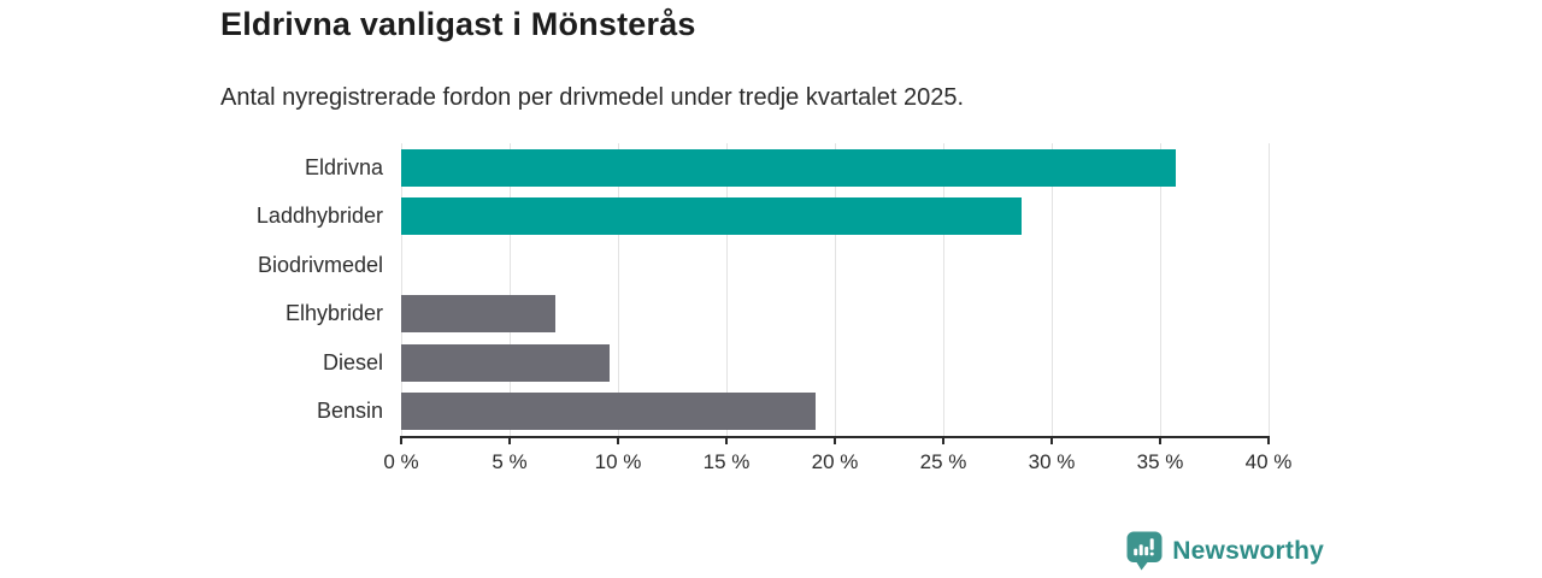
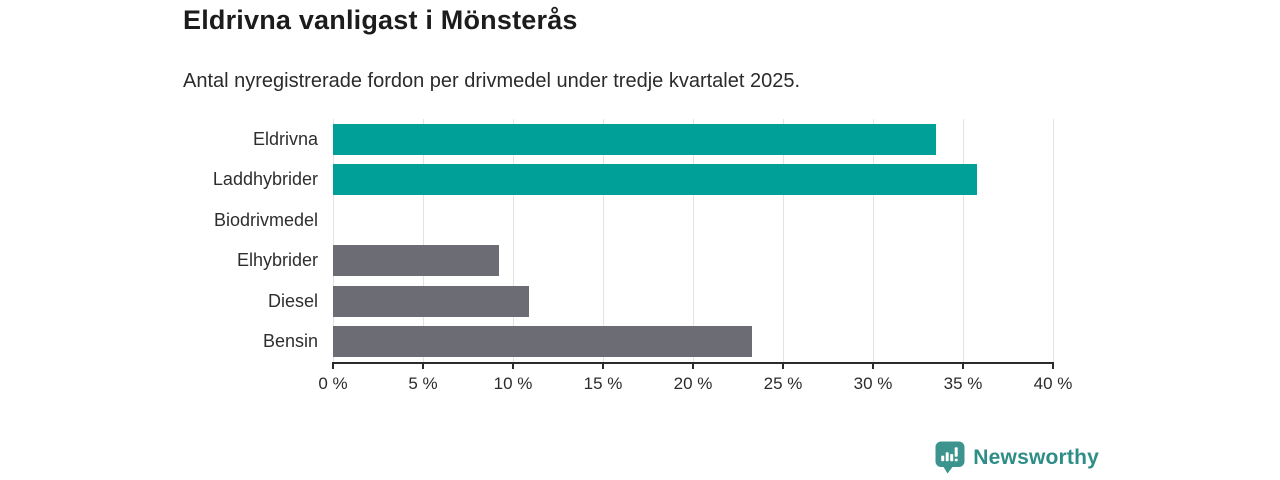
Eldrivna: 35.7% -> 33.5%
Laddhybrider: 28.6% -> 35.8%
Elhybrider: 7.1% -> 9.2%
Diesel: 9.6% -> 10.9%
Bensin: 19.1% -> 23.3%
